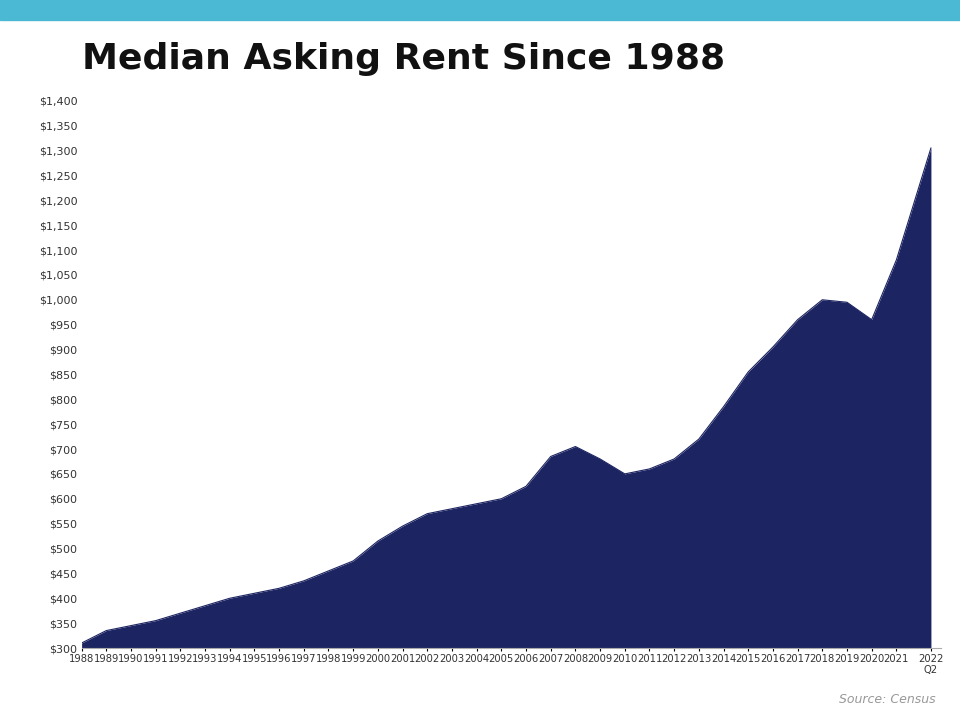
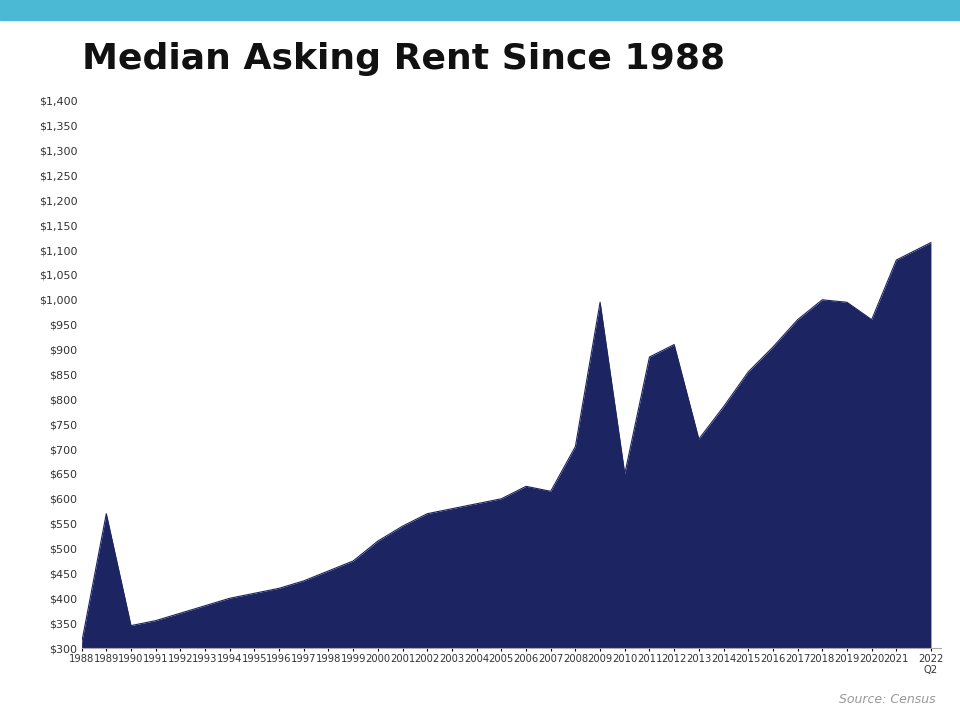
1989: $335 -> $570
2007: $685 -> $615
2009: $680 -> $995
2011: $660 -> $885
2012: $680 -> $910
2022 Q2: $1,305 -> $1,115
